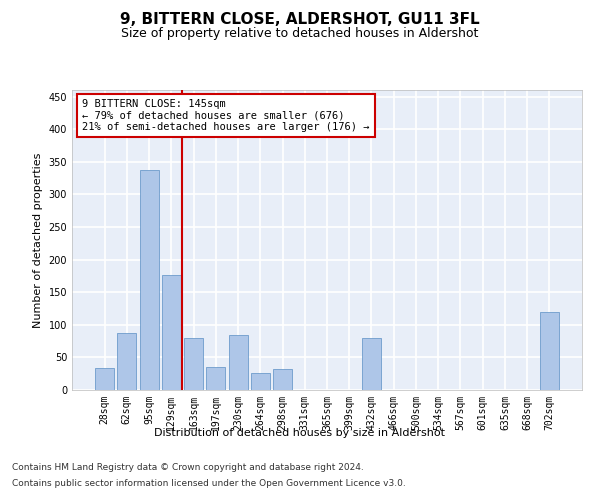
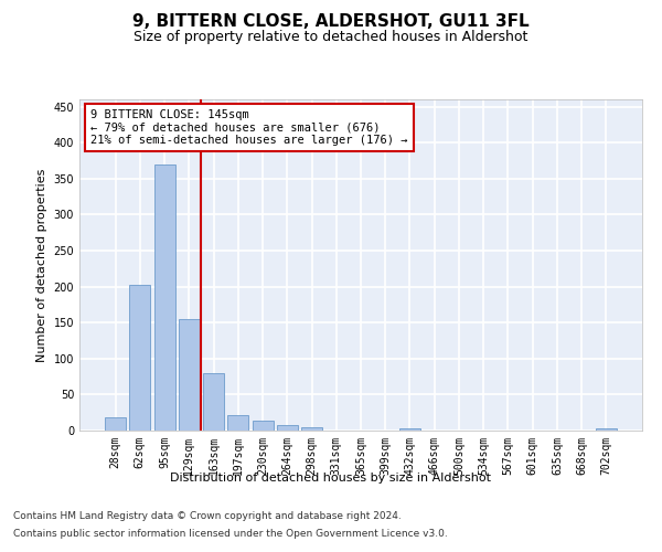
28sqm: 34 -> 18
62sqm: 88 -> 202
95sqm: 338 -> 370
129sqm: 176 -> 155
197sqm: 36 -> 22
230sqm: 84 -> 14
264sqm: 26 -> 8
298sqm: 32 -> 4
432sqm: 80 -> 3
702sqm: 120 -> 3
